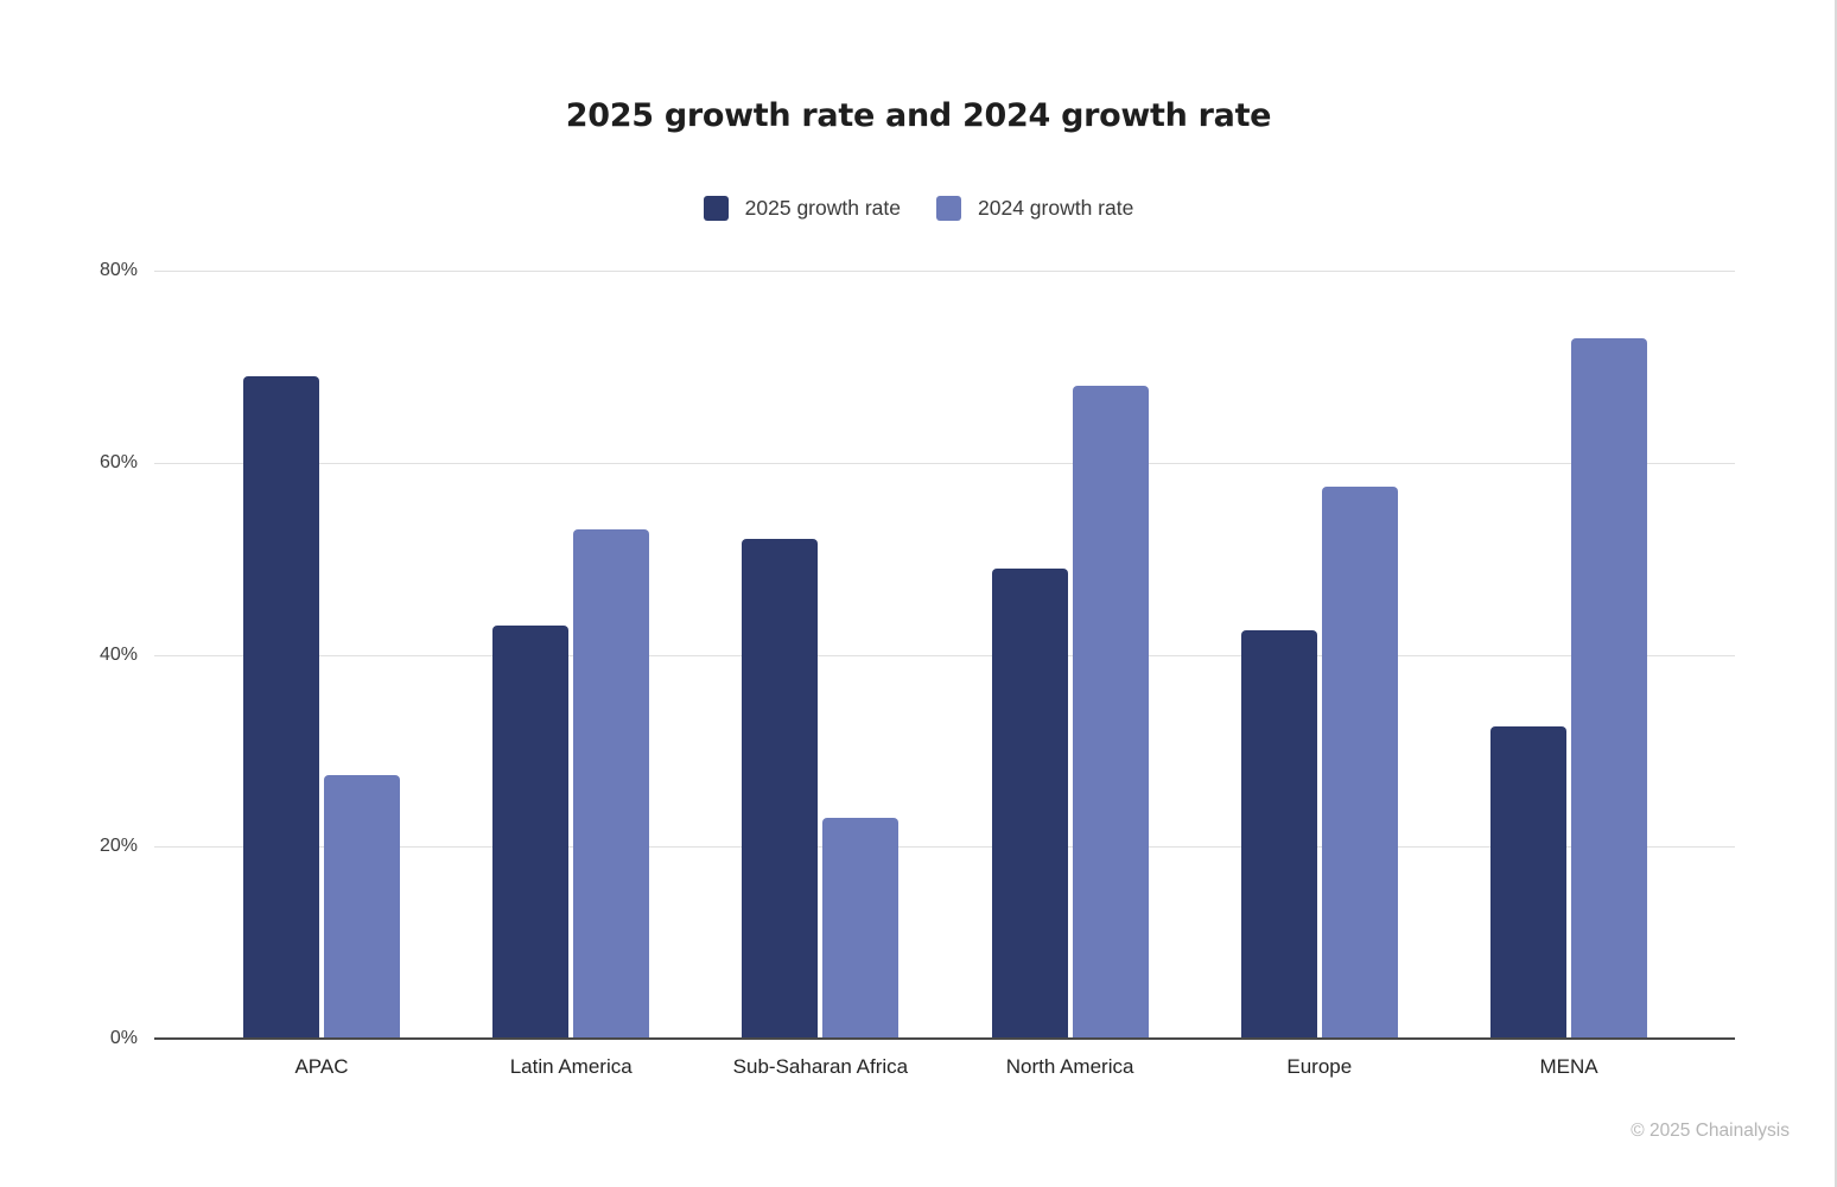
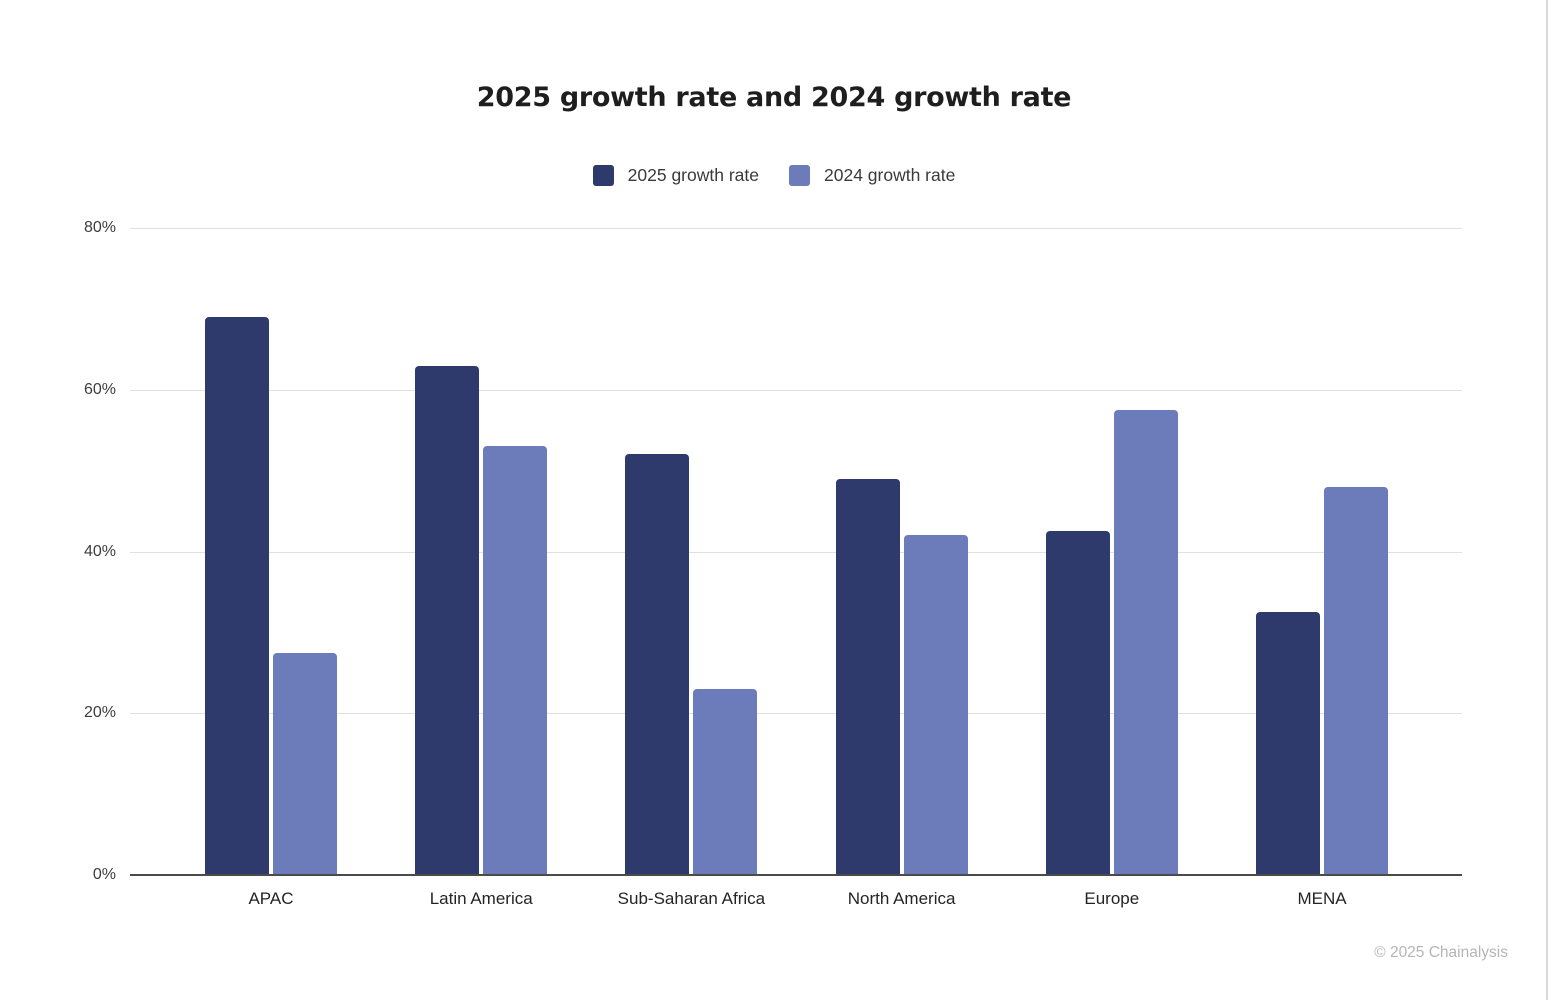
2025 growth rate/Latin America: 43% -> 63%
2024 growth rate/North America: 68% -> 42%
2024 growth rate/MENA: 73% -> 48%
